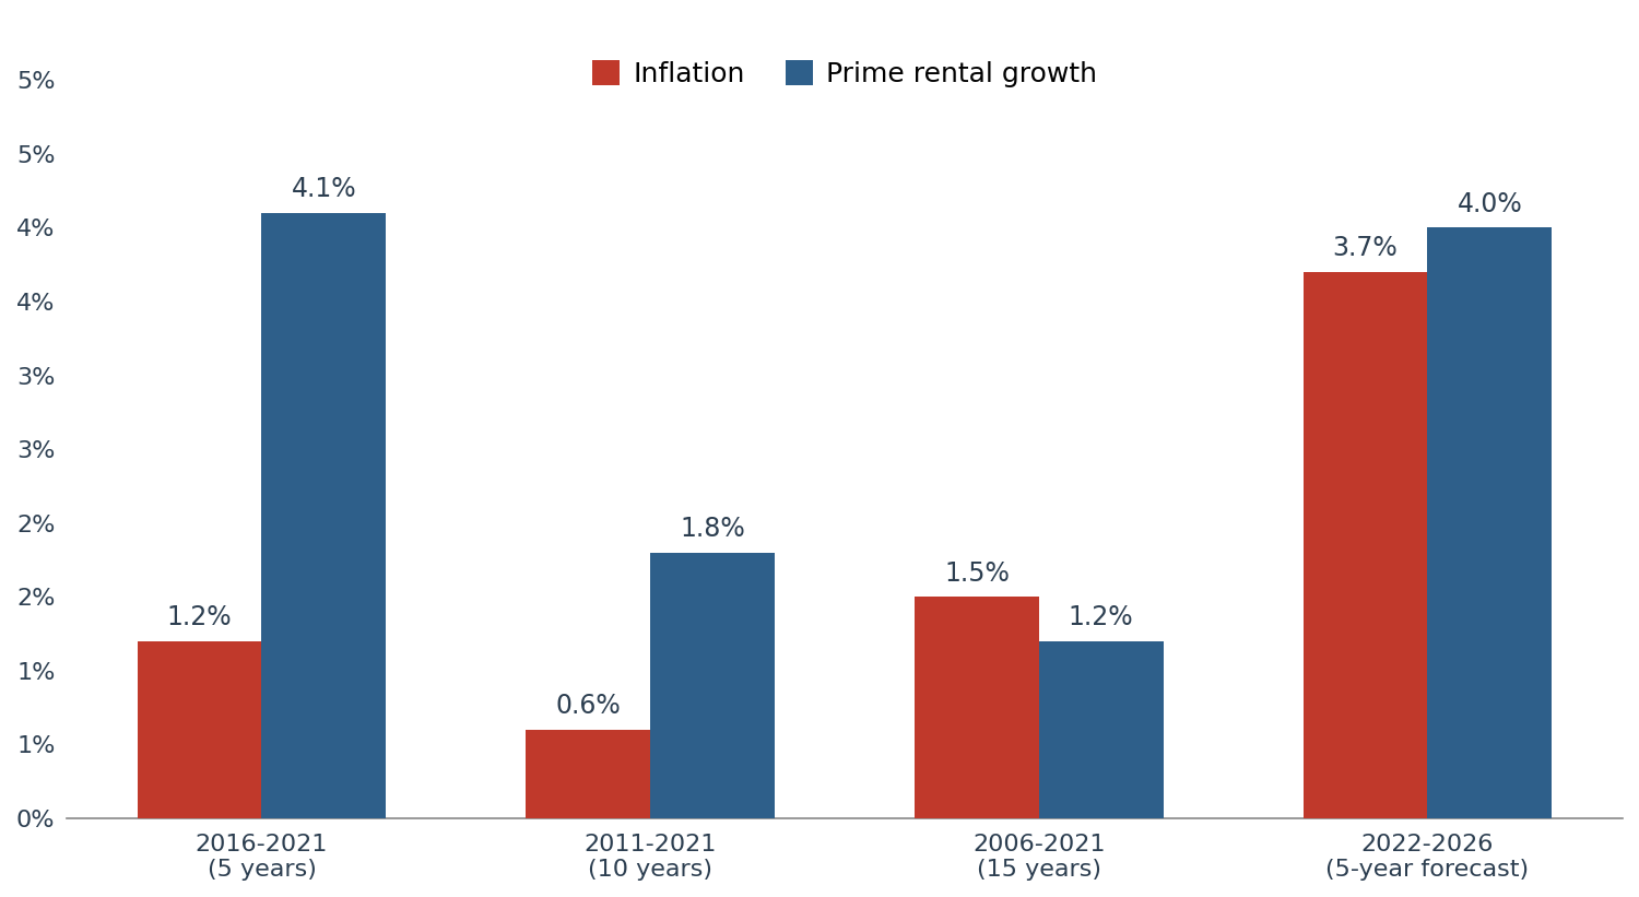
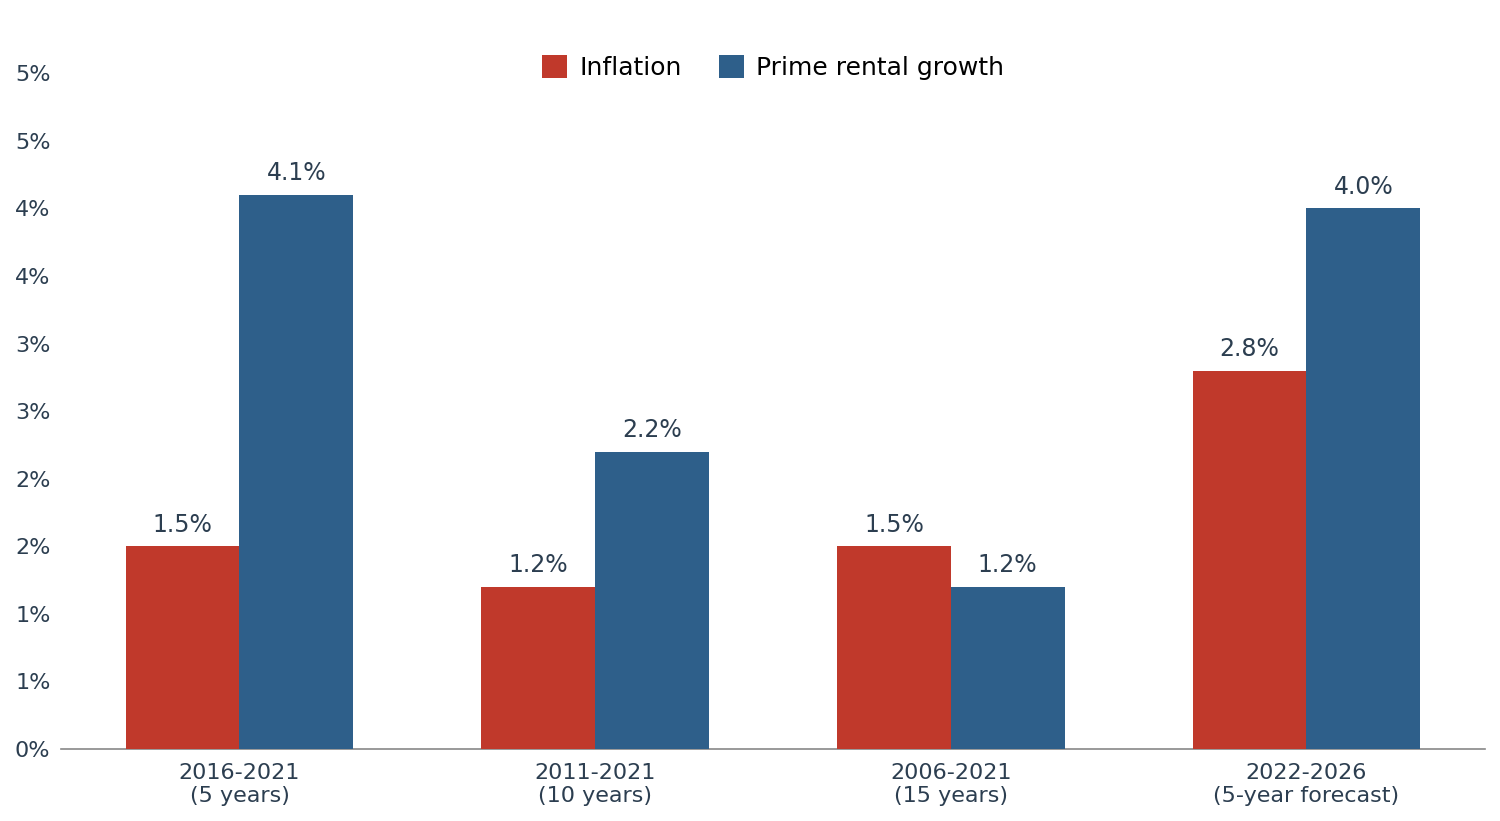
Inflation/2016-2021 (5 years): 1.2% -> 1.5%
Inflation/2011-2021 (10 years): 0.6% -> 1.2%
Prime rental growth/2011-2021 (10 years): 1.8% -> 2.2%
Inflation/2022-2026 (5-year forecast): 3.7% -> 2.8%
